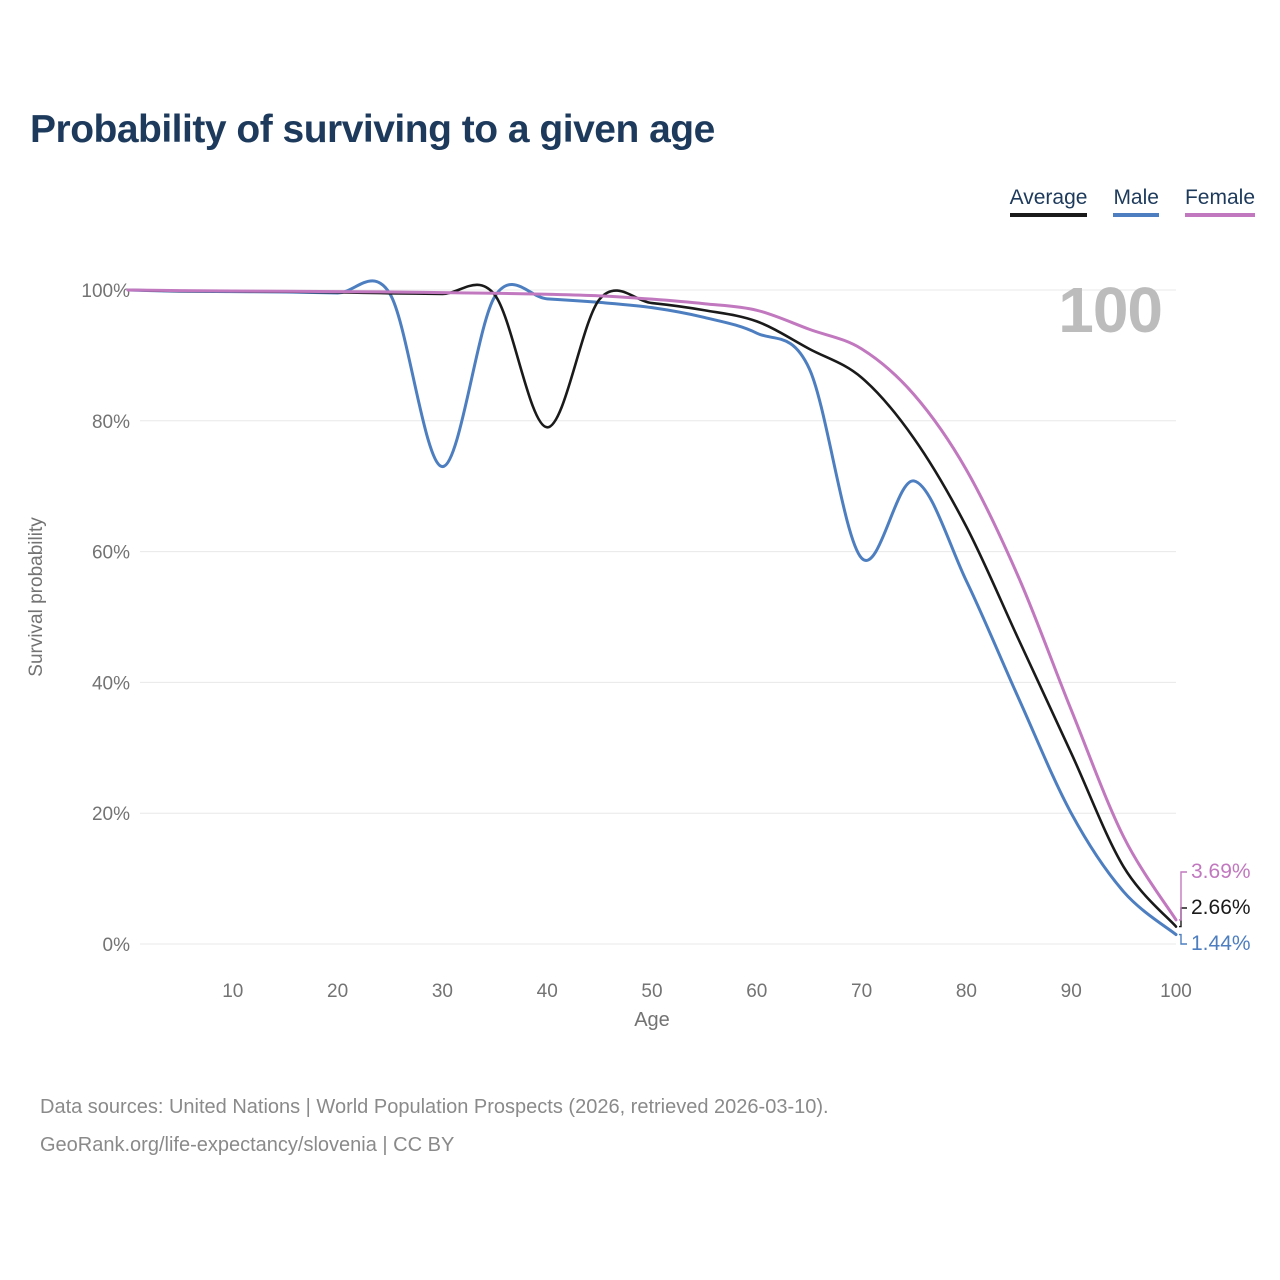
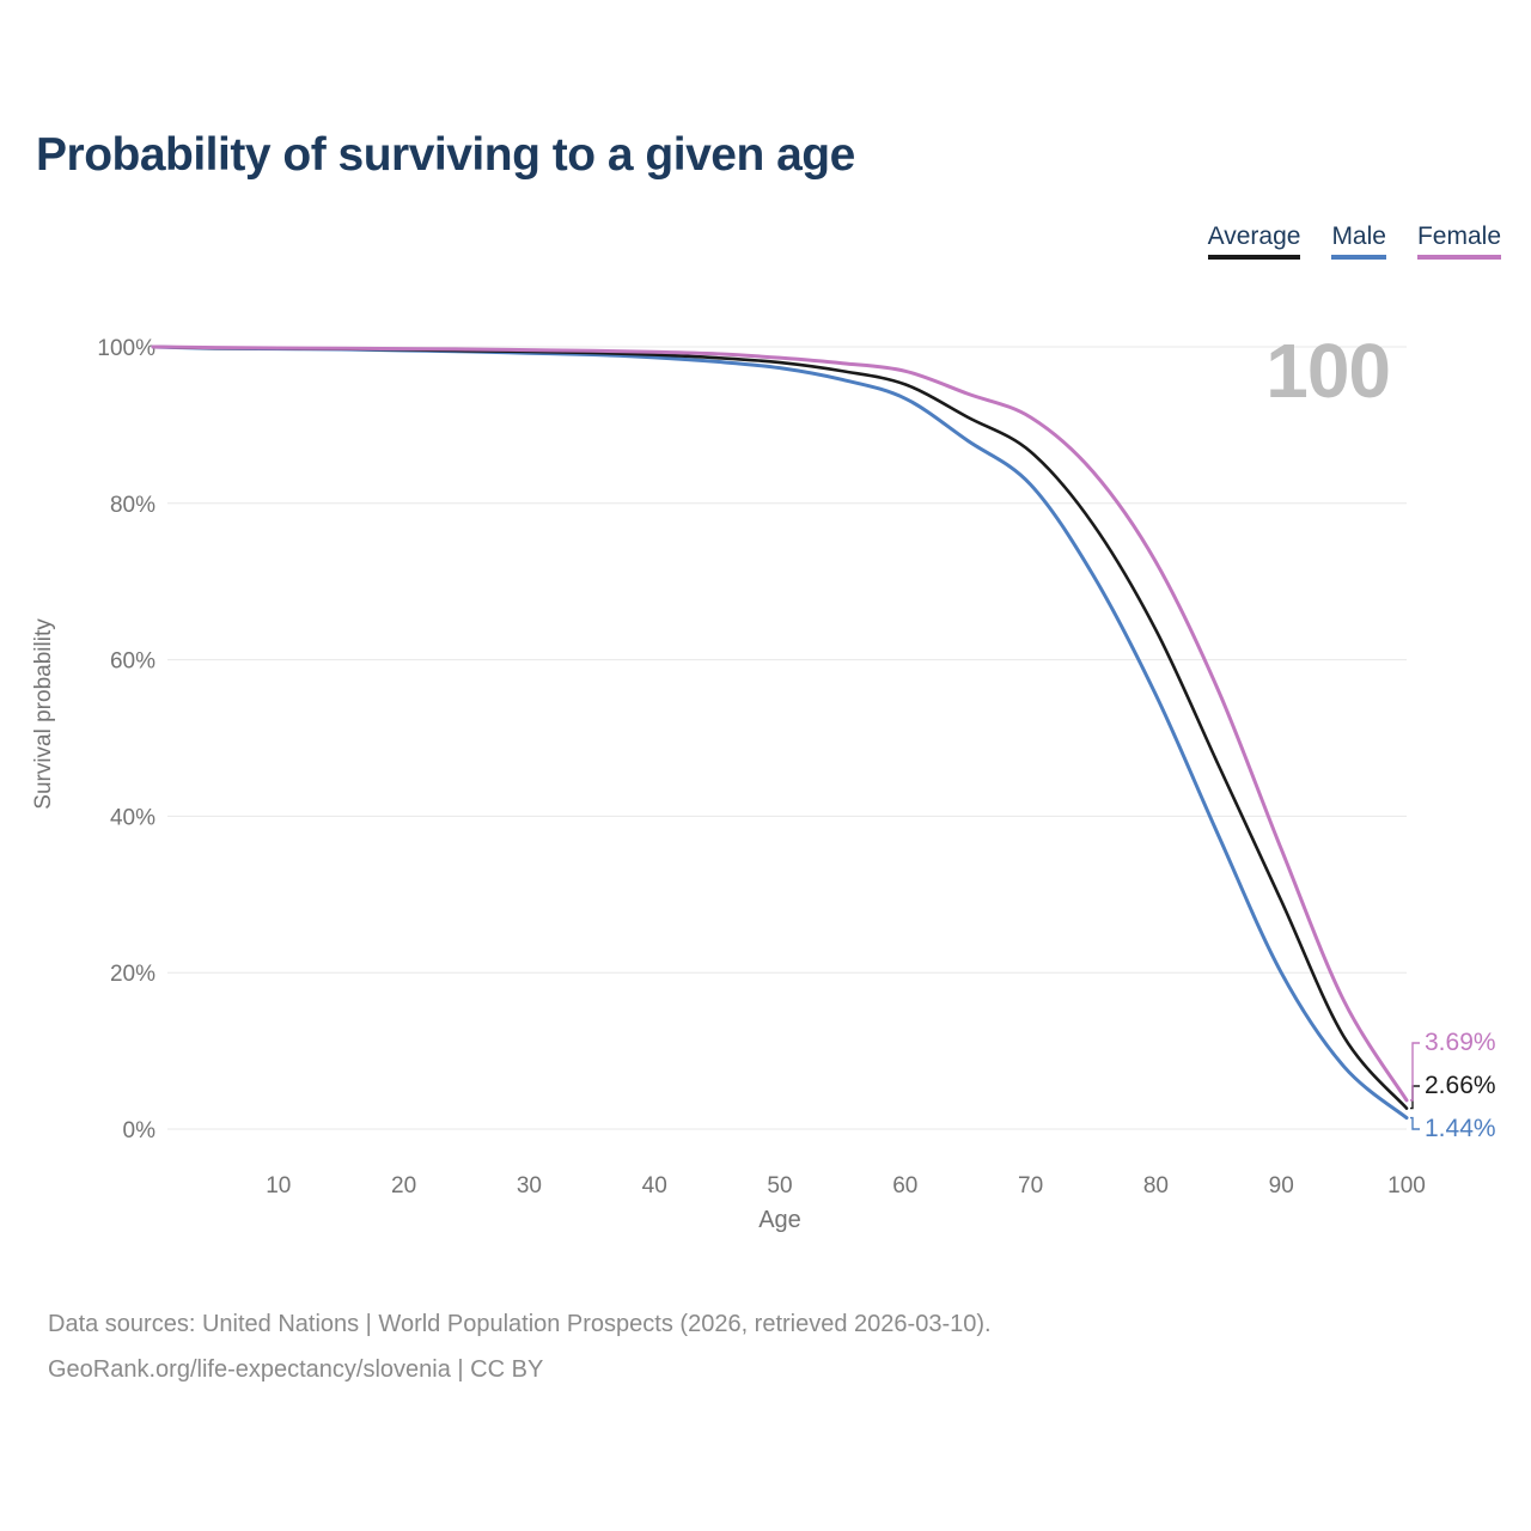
Male/30: 73% -> 99%
Average/40: 79% -> 99%
Male/70: 59% -> 82%
